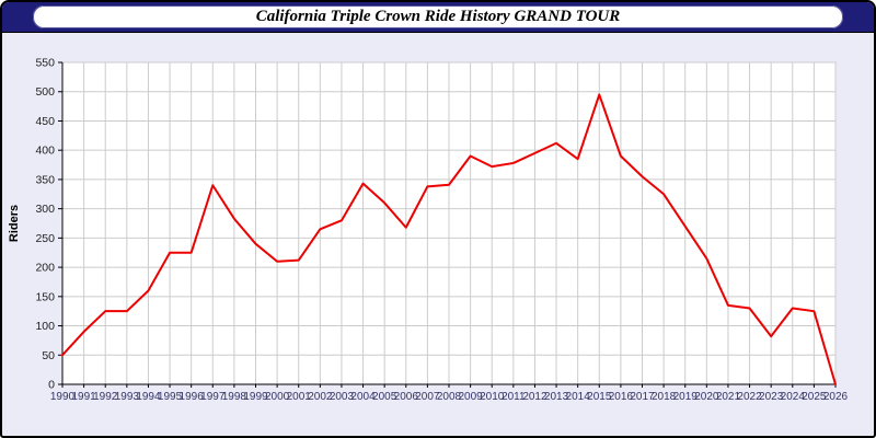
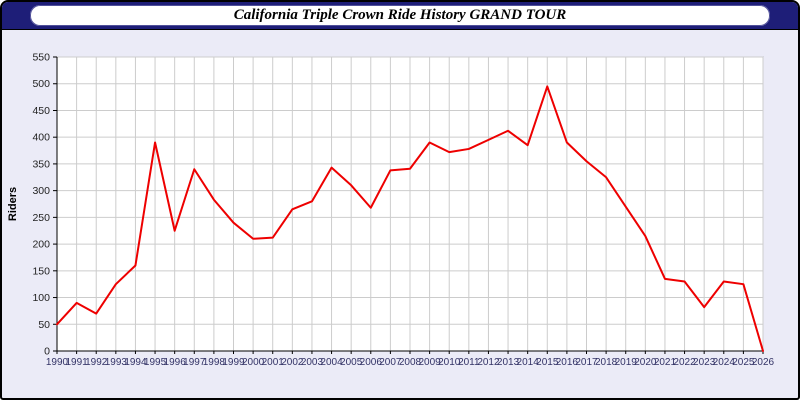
1992: 120 -> 70
1995: 220 -> 390
